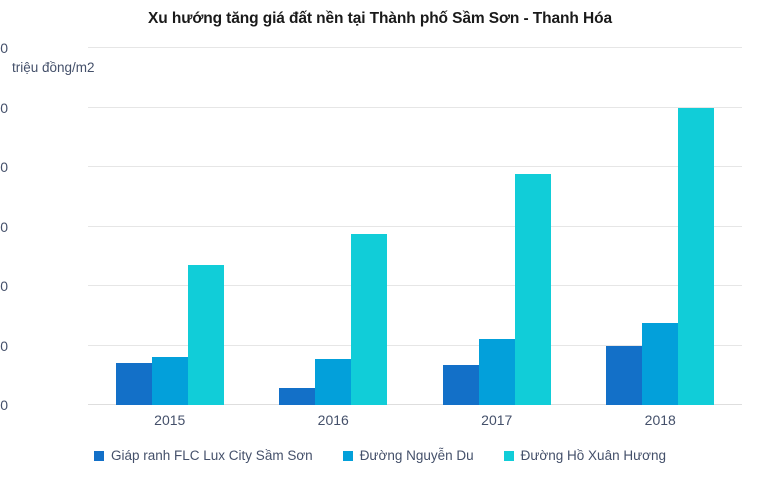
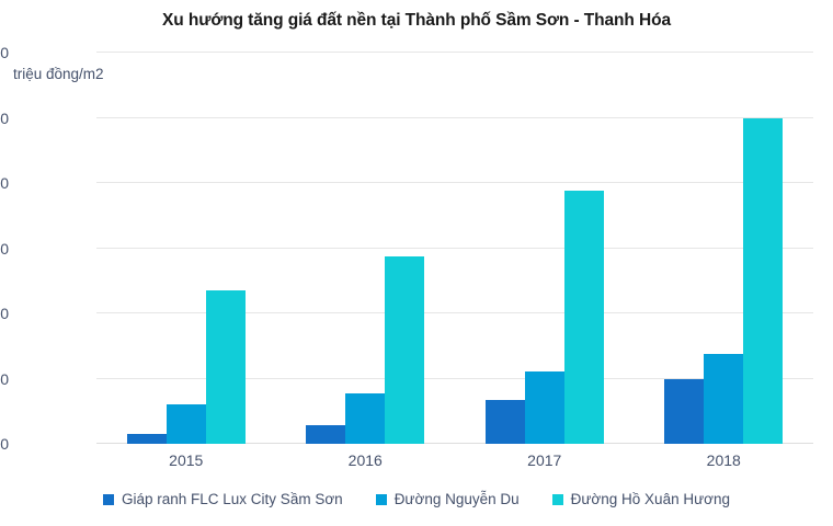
Giáp ranh FLC Lux City Sầm Sơn/2015: 14 -> 3
Đường Nguyễn Du/2015: 16 -> 12
